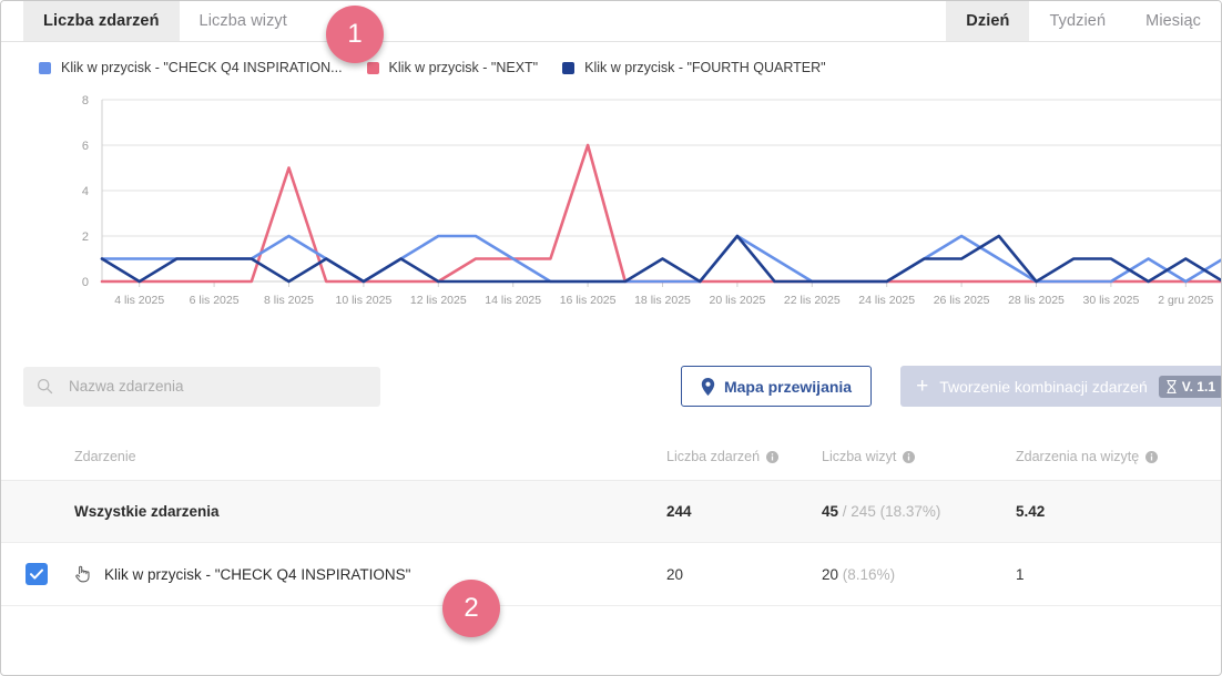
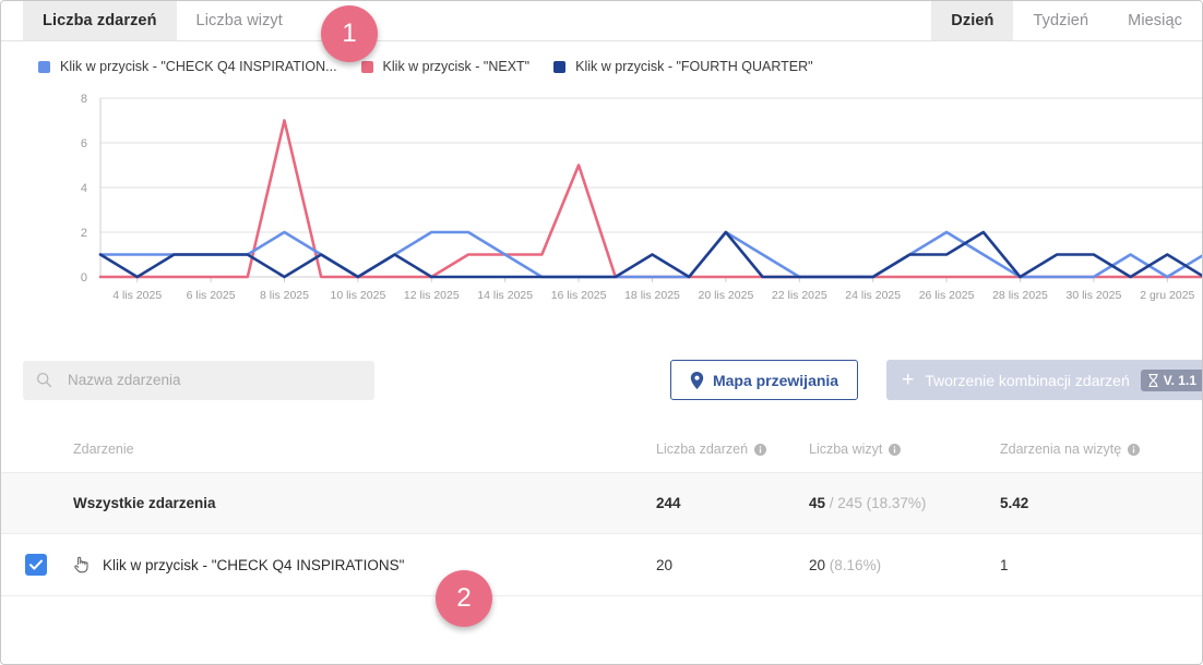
Klik w przycisk - "NEXT"/8 lis 2025: 5 -> 7
Klik w przycisk - "NEXT"/16 lis 2025: 6 -> 5
